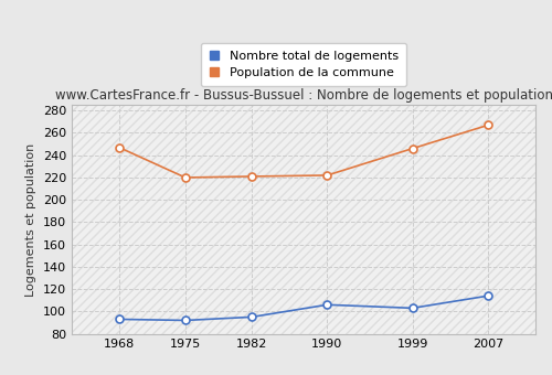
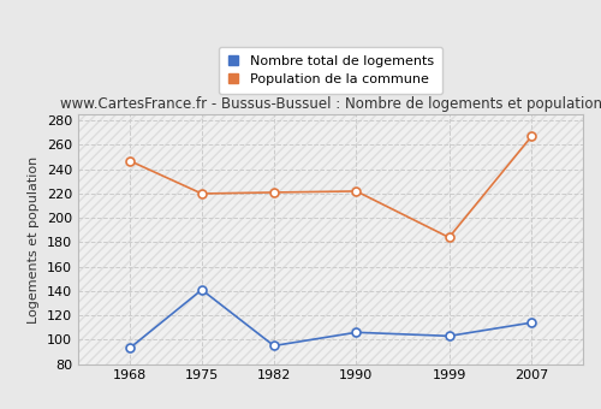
Nombre total de logements/1975: 92 -> 141
Population de la commune/1999: 246 -> 184
